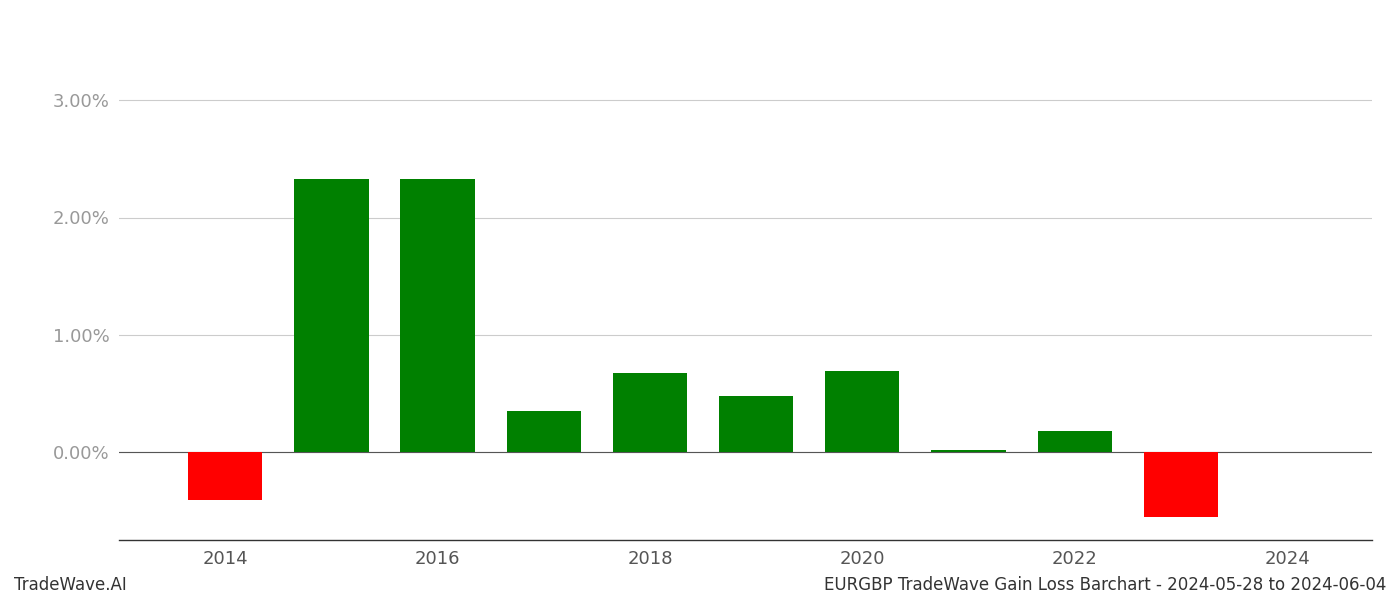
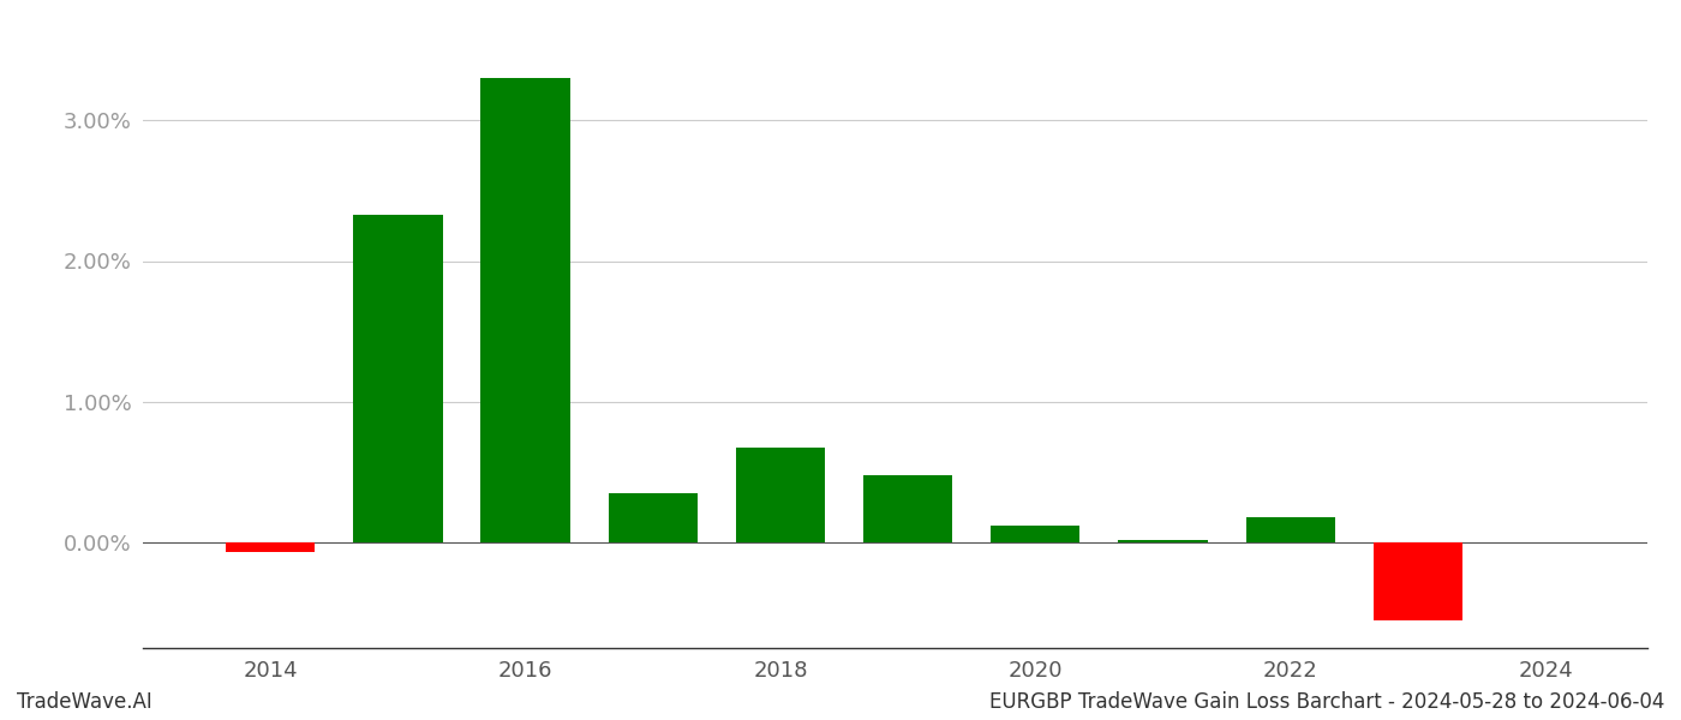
2014: -0.41% -> -0.07%
2016: 2.33% -> 3.30%
2020: 0.69% -> 0.12%
